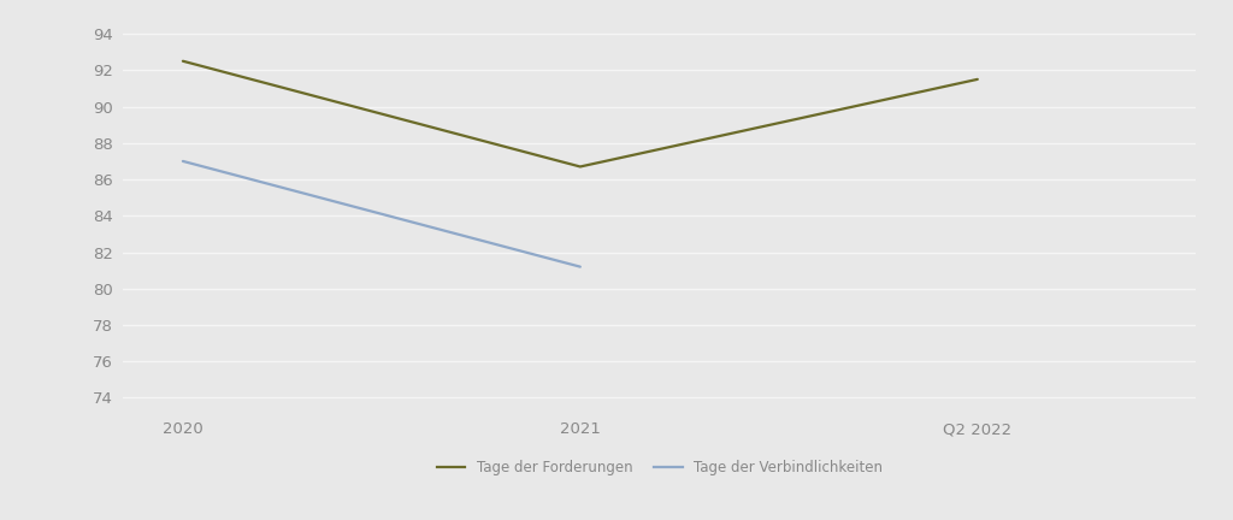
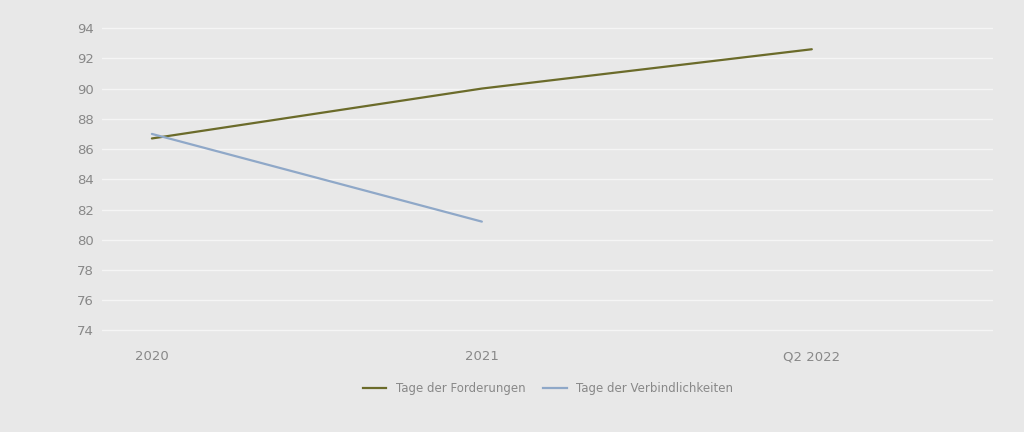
2020: 92.5 -> 86.7
2021: 86.7 -> 90.0
Q2 2022: 91.5 -> 92.6
